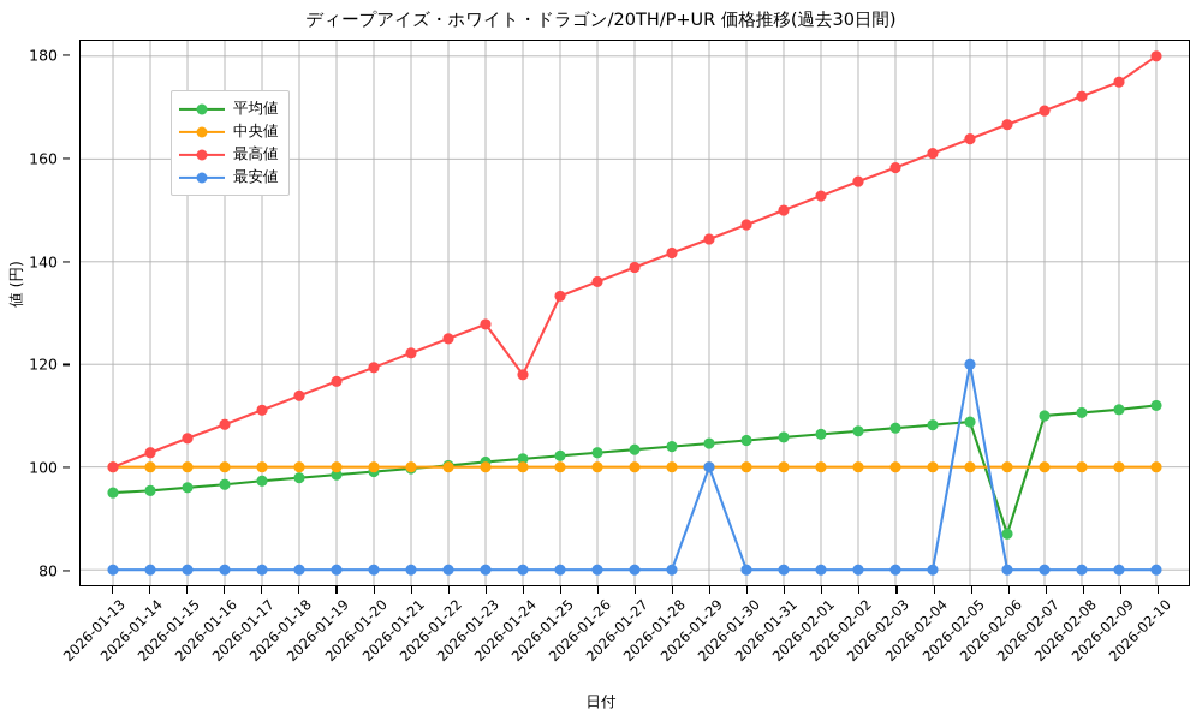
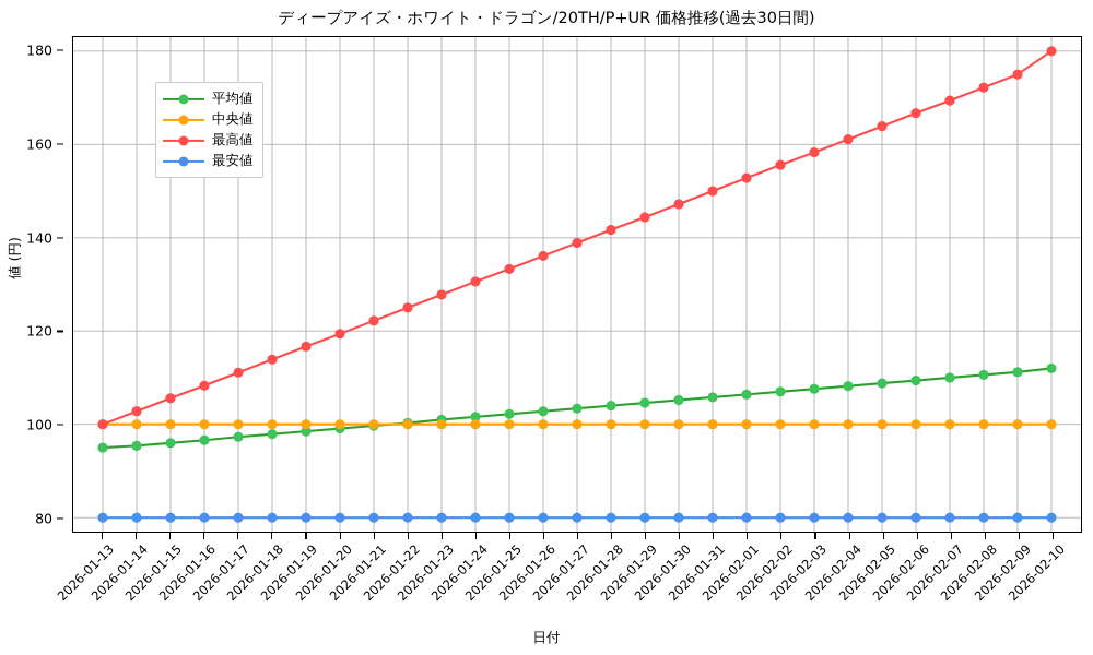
最高値/2026-01-24: 118 -> 131
最安値/2026-01-29: 100 -> 80
最安値/2026-02-05: 120 -> 80
平均値/2026-02-06: 87 -> 109
